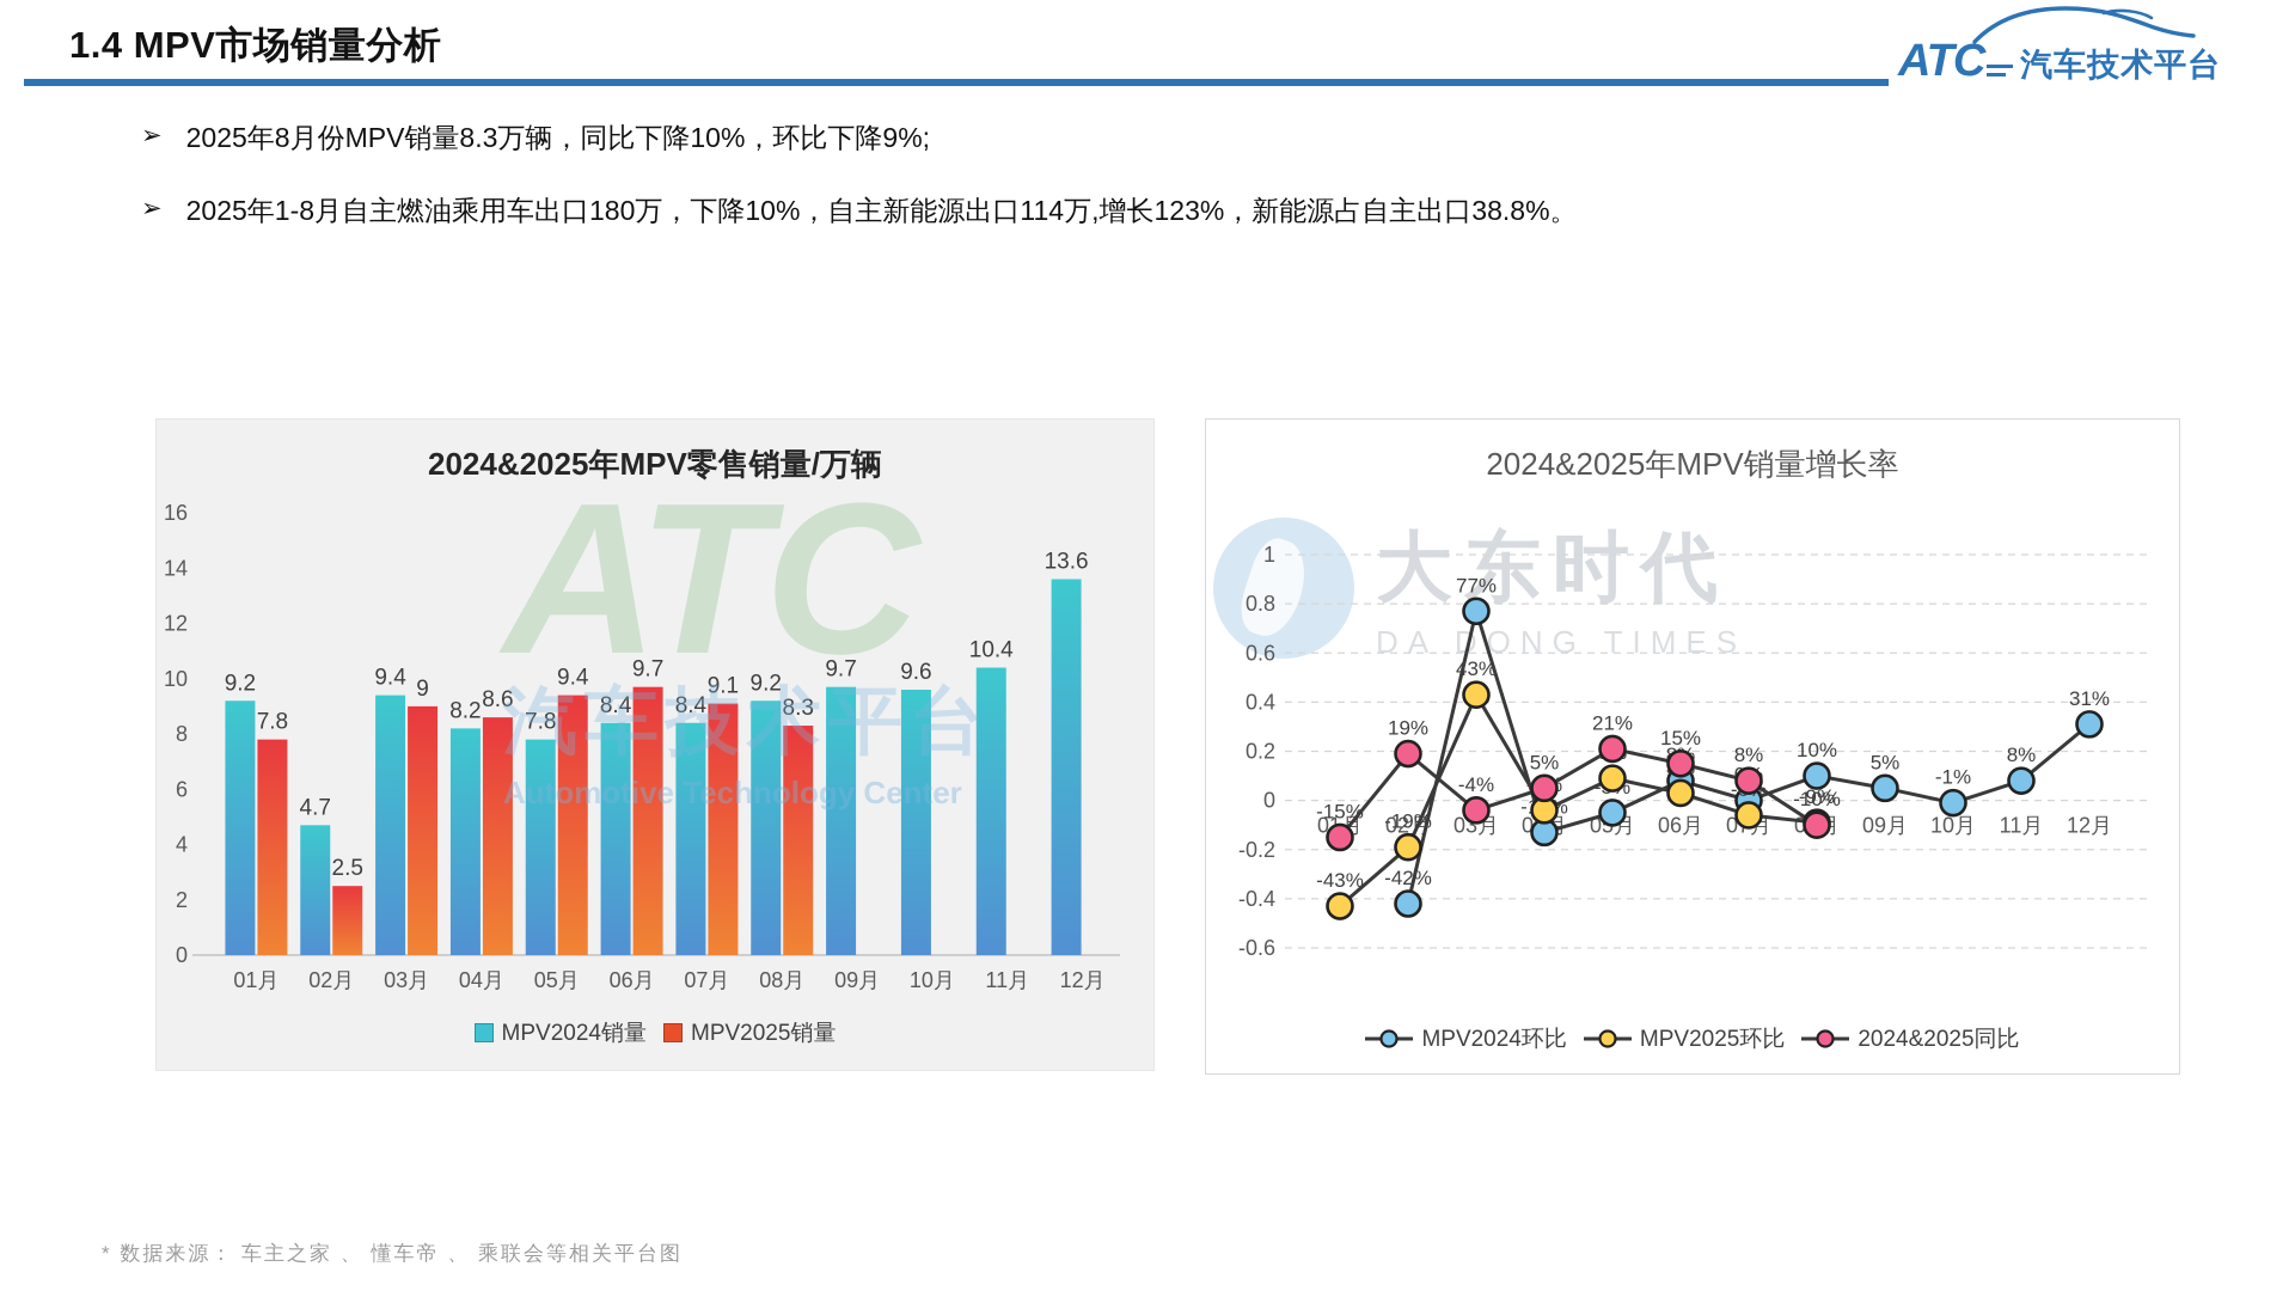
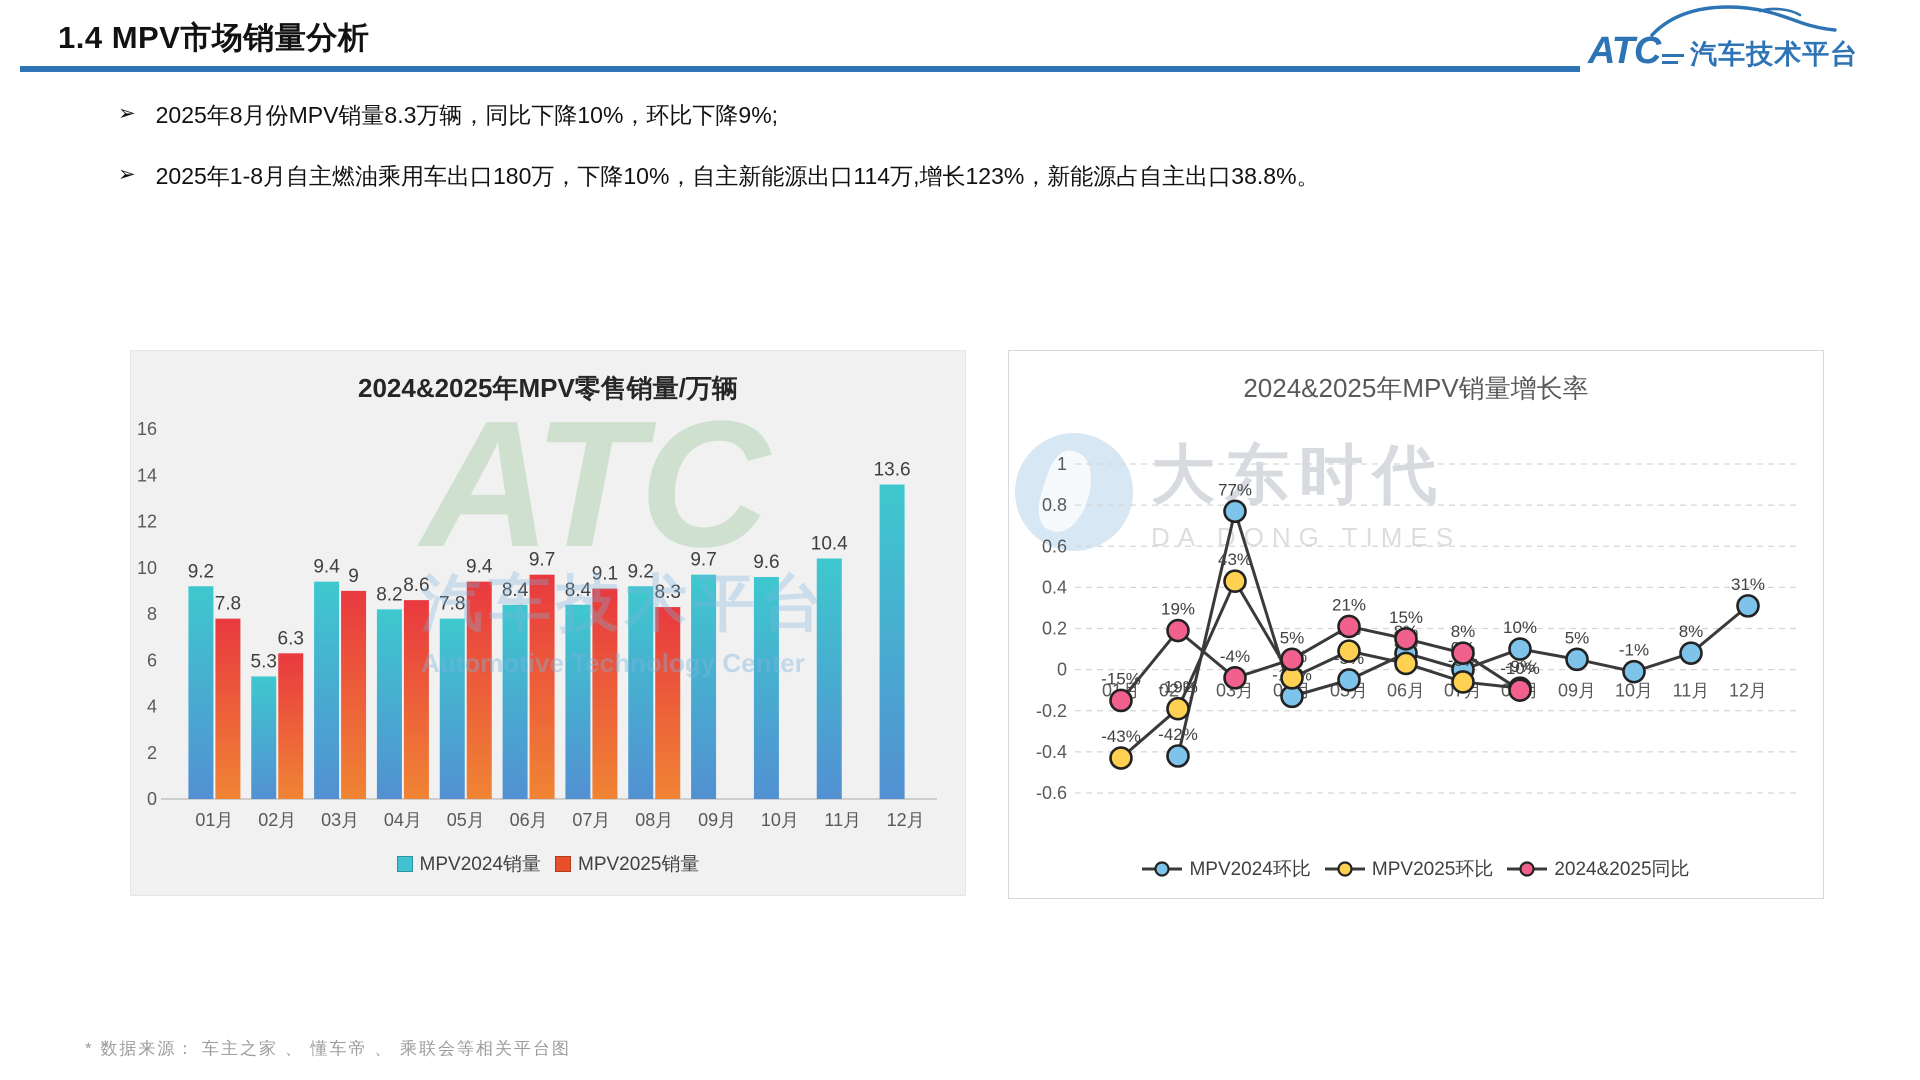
2024&2025年MPV零售销量/万辆/MPV2024销量/02月: 4.7 -> 5.3
2024&2025年MPV零售销量/万辆/MPV2025销量/02月: 2.5 -> 6.3
